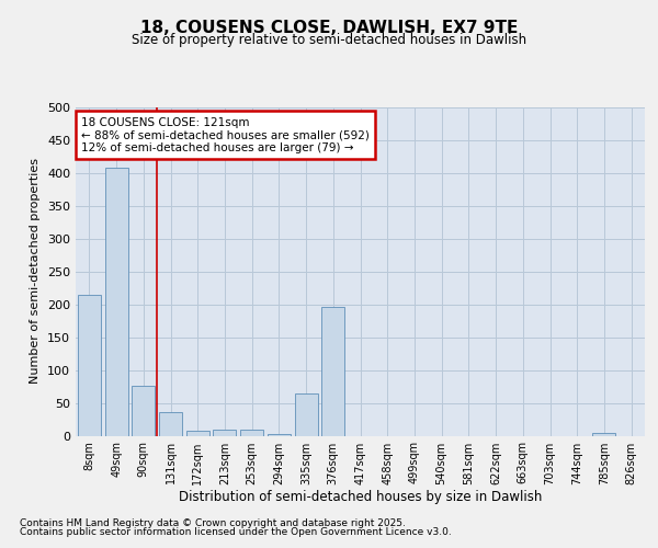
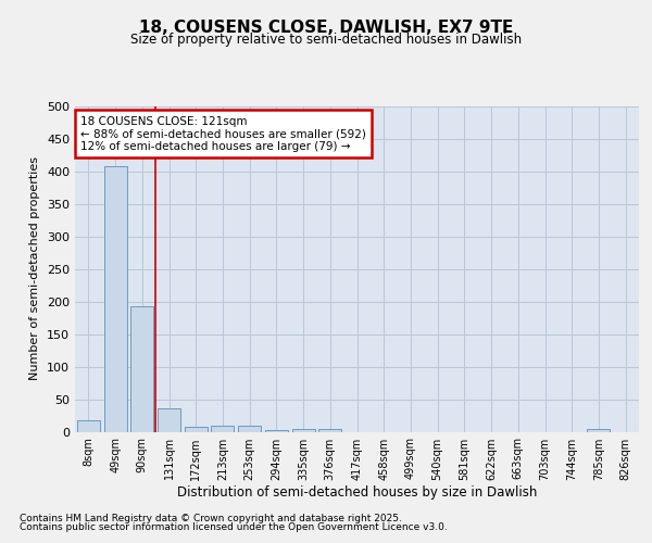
8sqm: 214 -> 17
90sqm: 76 -> 193
335sqm: 64 -> 5
376sqm: 196 -> 5
